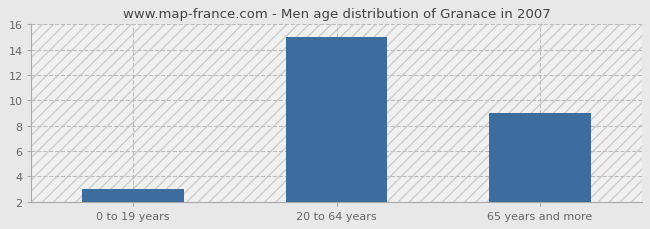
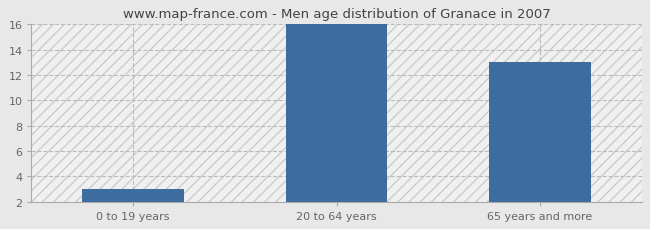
20 to 64 years: 15 -> 16
65 years and more: 9 -> 13
